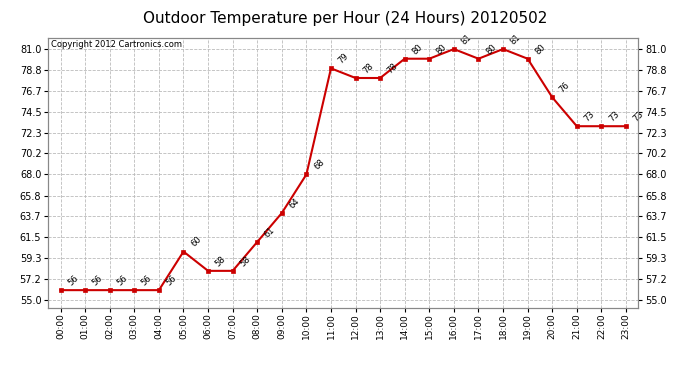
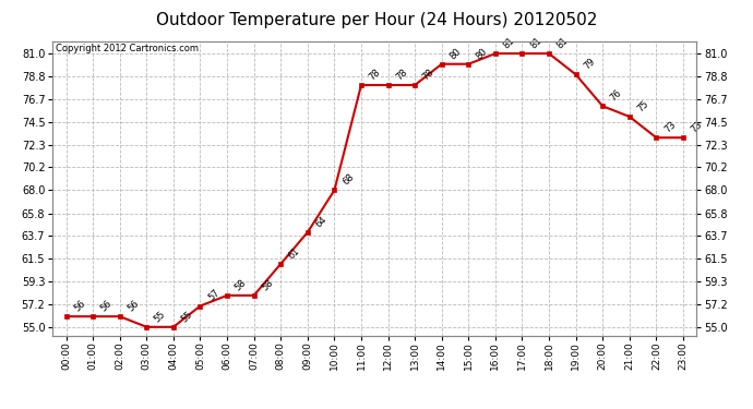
03:00: 56 -> 55
04:00: 56 -> 55
05:00: 60 -> 57
11:00: 79 -> 78
17:00: 80 -> 81
19:00: 80 -> 79
21:00: 73 -> 75
